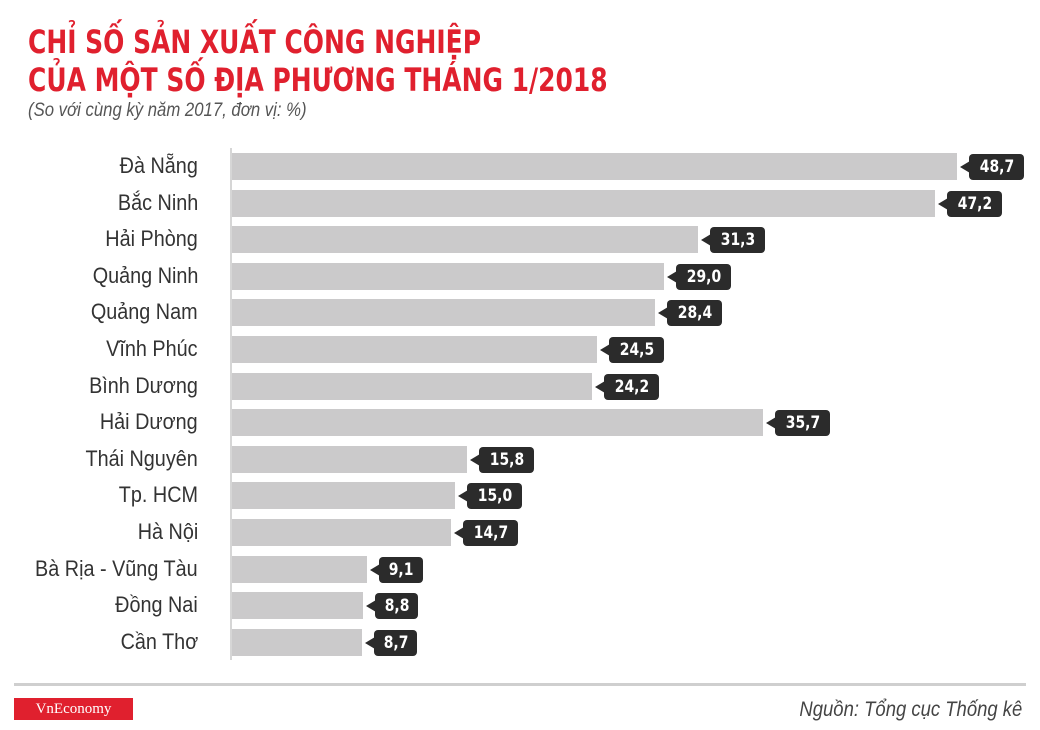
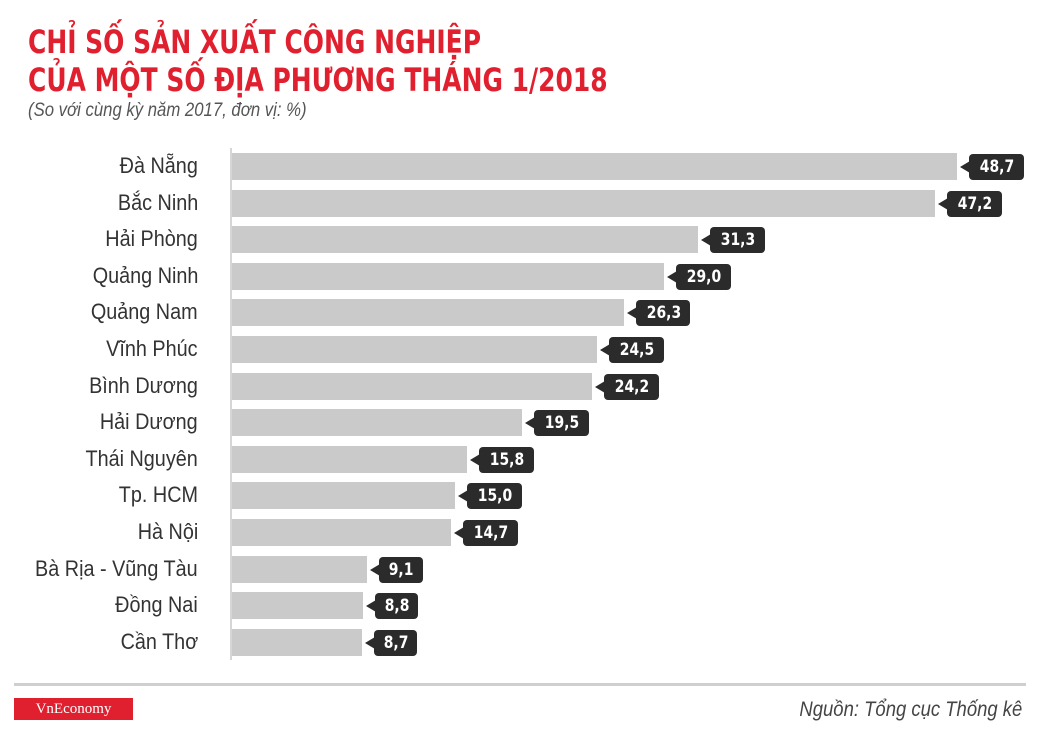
Quảng Nam: 28,4 -> 26,3
Hải Dương: 35,7 -> 19,5
